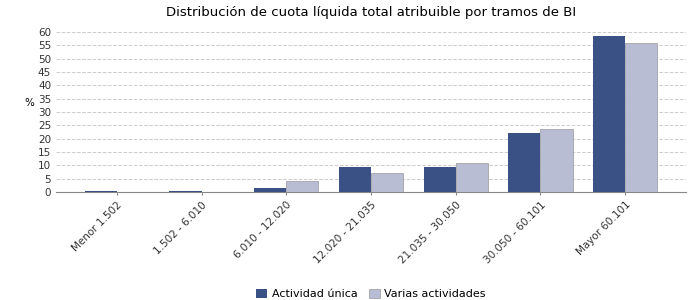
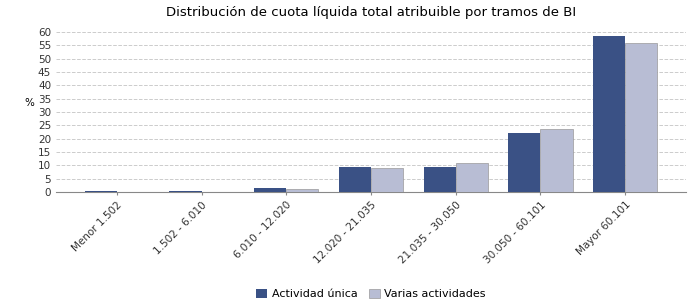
Varias actividades/6.010 - 12.020: 4.0 -> 1.0
Varias actividades/12.020 - 21.035: 7.0 -> 9.0
